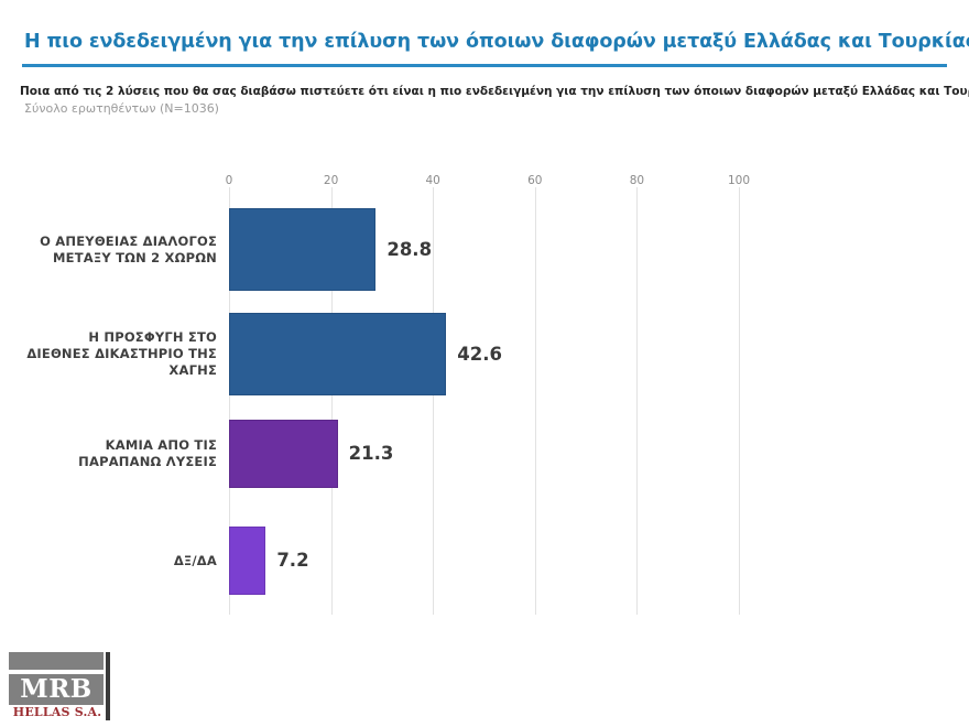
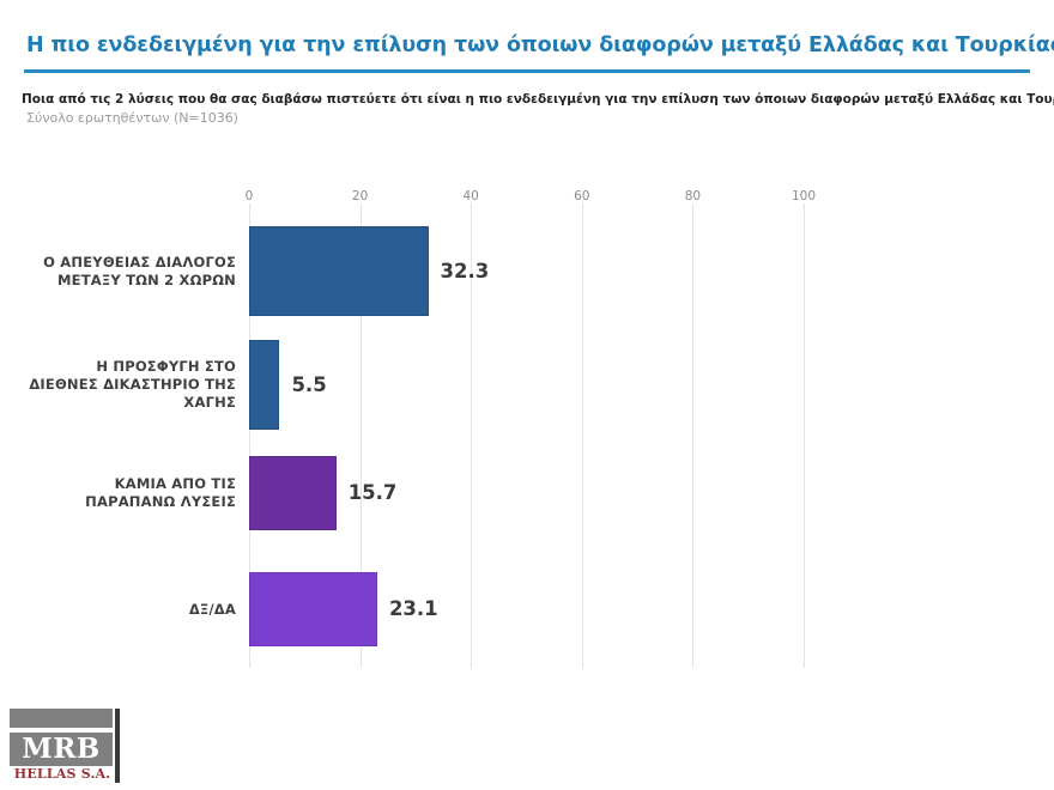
Ο ΑΠΕΥΘΕΙΑΣ ΔΙΑΛΟΓΟΣ ΜΕΤΑΞΥ ΤΩΝ 2 ΧΩΡΩΝ: 28.8 -> 32.3
Η ΠΡΟΣΦΥΓΗ ΣΤΟ ΔΙΕΘΝΕΣ ΔΙΚΑΣΤΗΡΙΟ ΤΗΣ ΧΑΓΗΣ: 42.6 -> 5.5
ΚΑΜΙΑ ΑΠΟ ΤΙΣ ΠΑΡΑΠΑΝΩ ΛΥΣΕΙΣ: 21.3 -> 15.7
ΔΞ/ΔΑ: 7.2 -> 23.1
